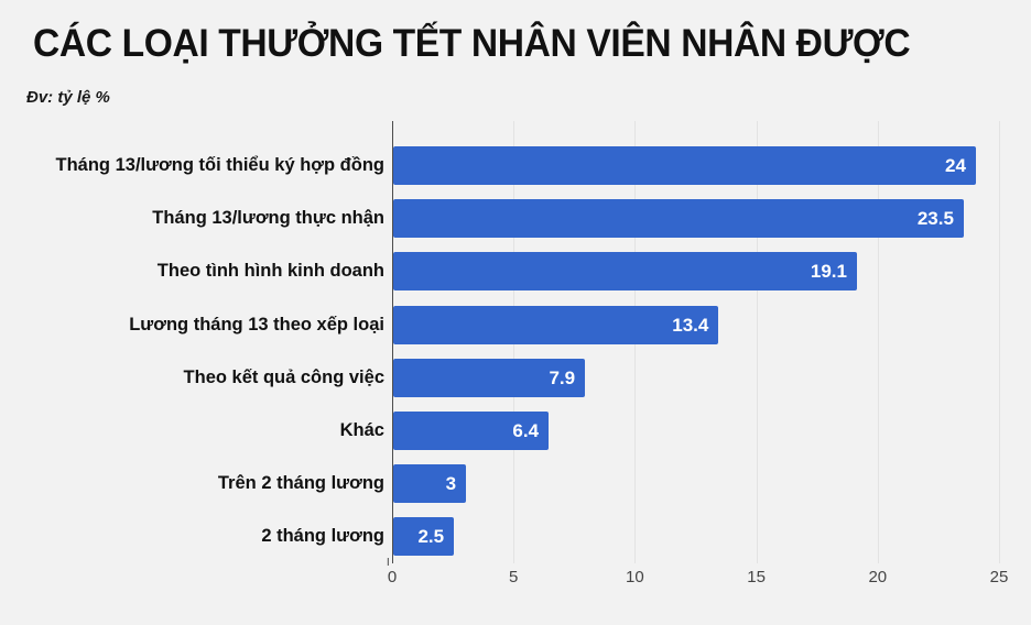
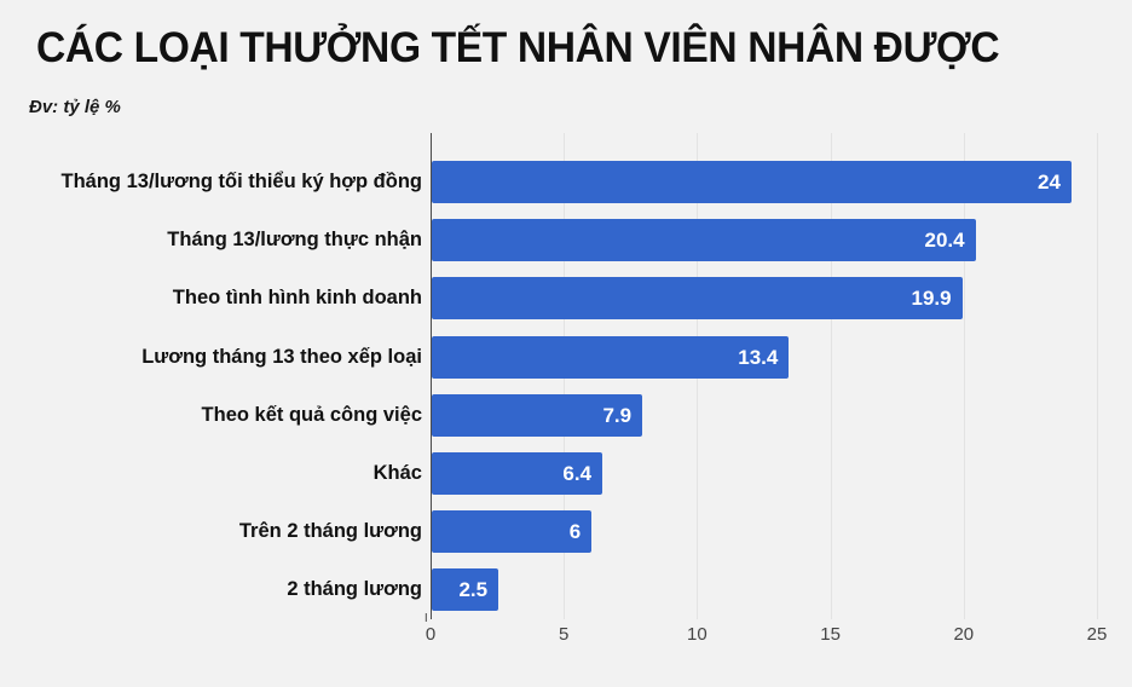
Tháng 13/lương thực nhận: 23.5 -> 20.4
Theo tình hình kinh doanh: 19.1 -> 19.9
Trên 2 tháng lương: 3 -> 6
